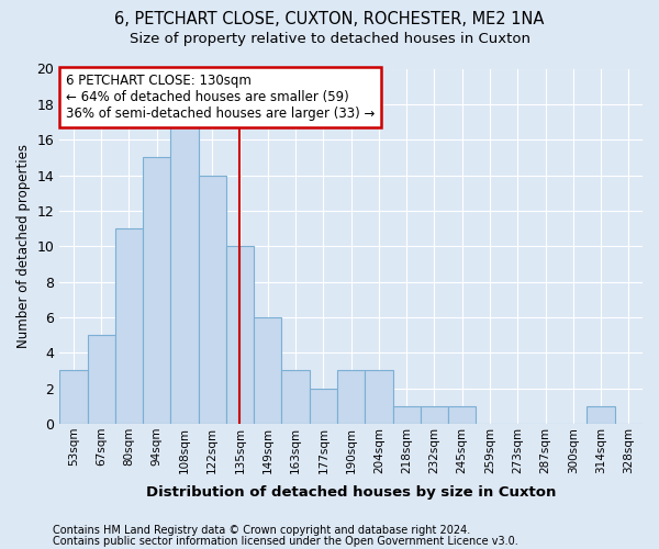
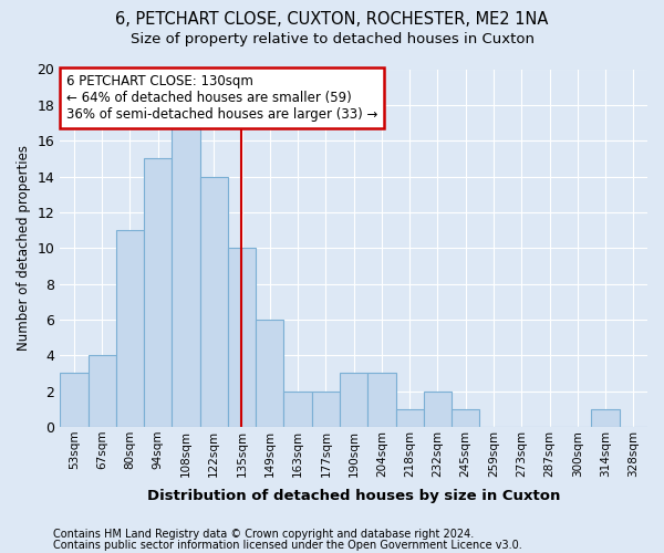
67sqm: 5 -> 4
163sqm: 3 -> 2
232sqm: 1 -> 2
